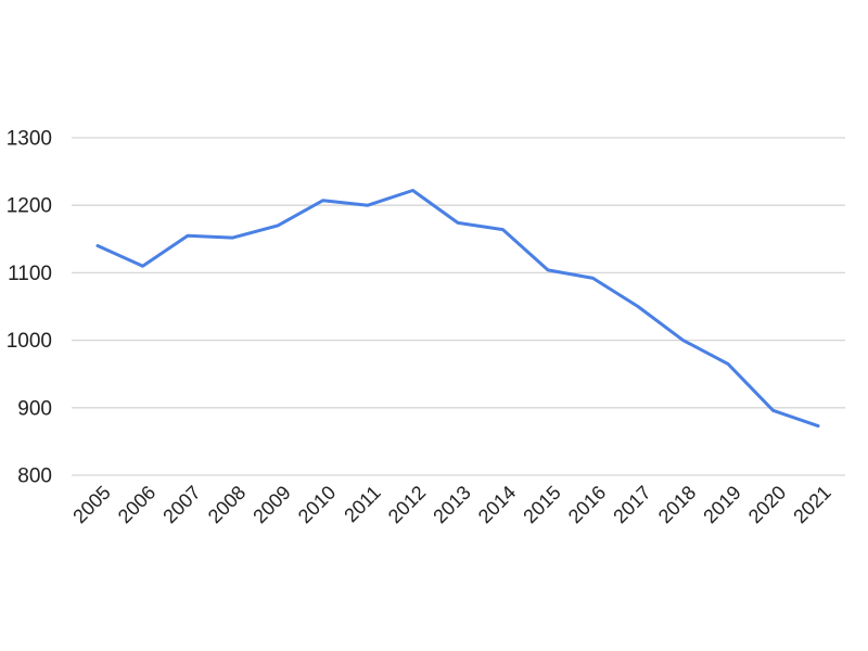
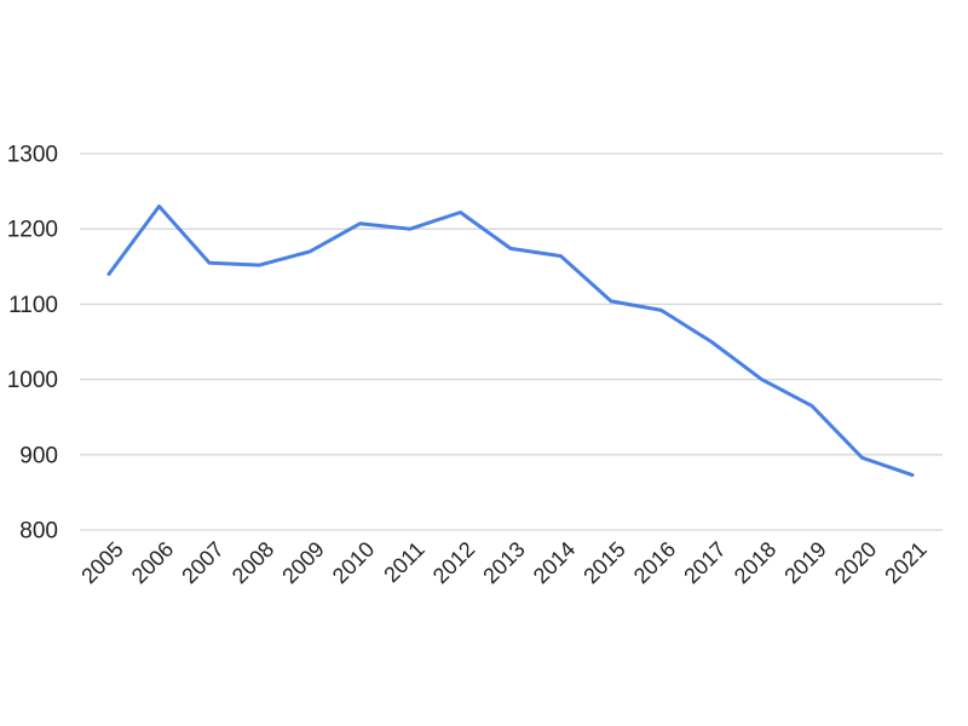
2006: 1110 -> 1230
